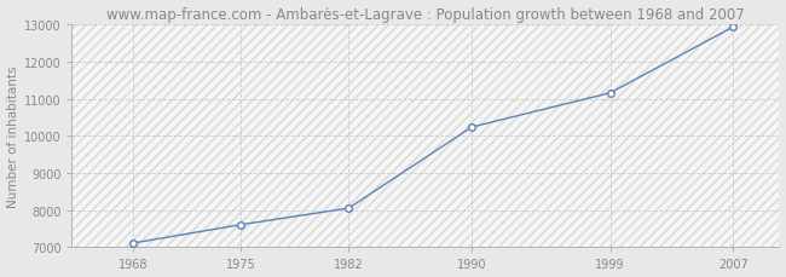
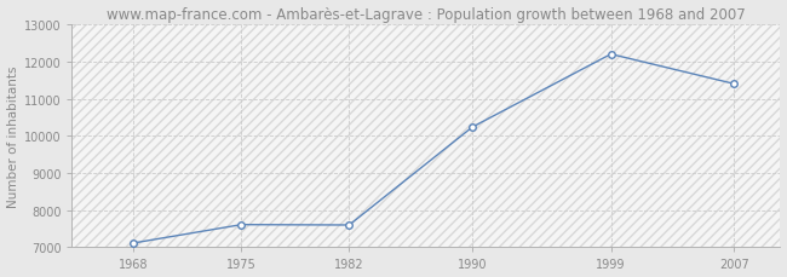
1982: 8050 -> 7600
1999: 11160 -> 12200
2007: 12930 -> 11400
